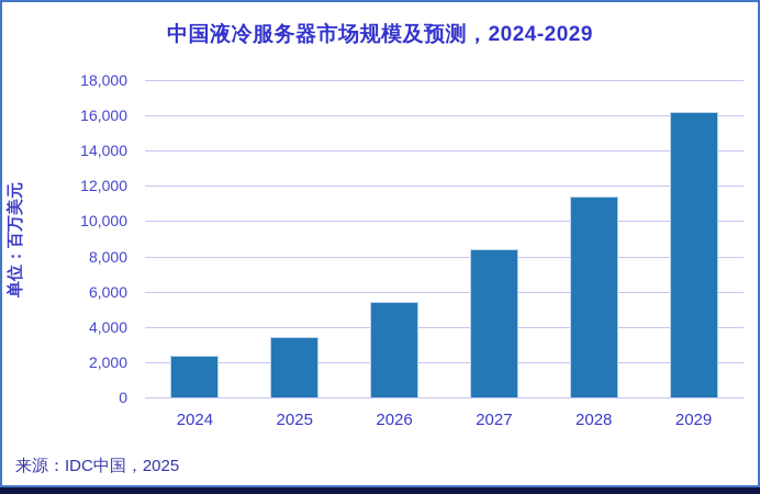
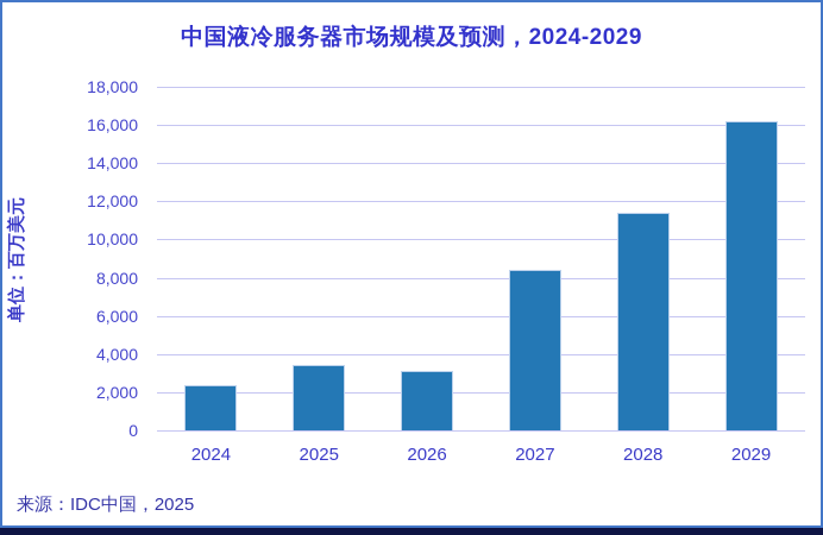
2026: 5400 -> 3100
